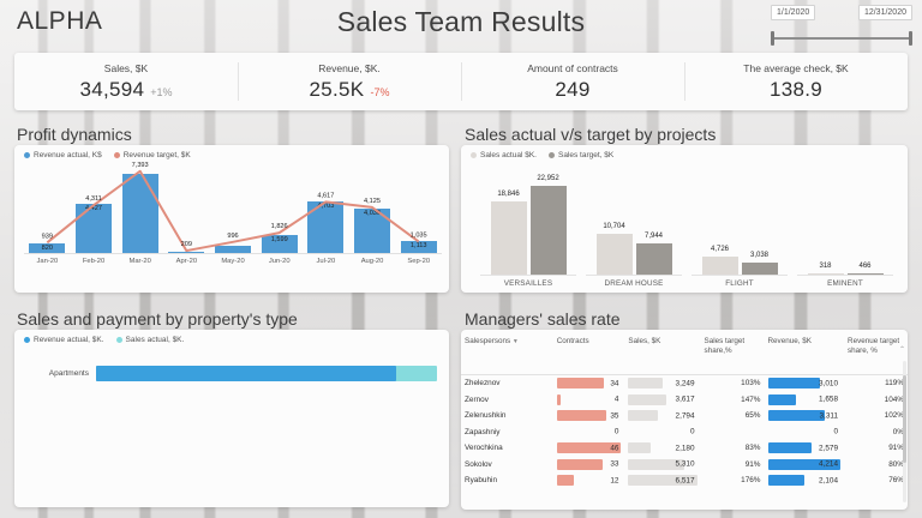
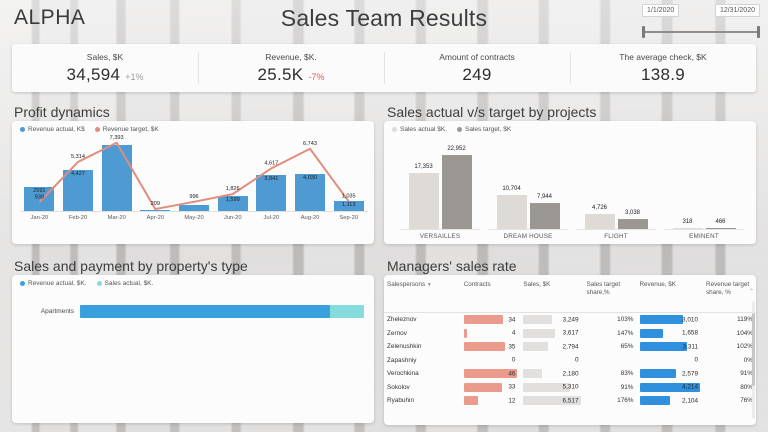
Profit dynamics/Revenue actual, K$/Jan-20: 820 -> 2591
Profit dynamics/Revenue target, $K/Feb-20: 4,311 -> 5,314
Profit dynamics/Revenue actual, K$/Jul-20: 4,703 -> 3,941
Profit dynamics/Revenue target, $K/Aug-20: 4,125 -> 6,743
Sales actual v/s target by projects/Sales actual $K./VERSAILLES: 18,846 -> 17,353
